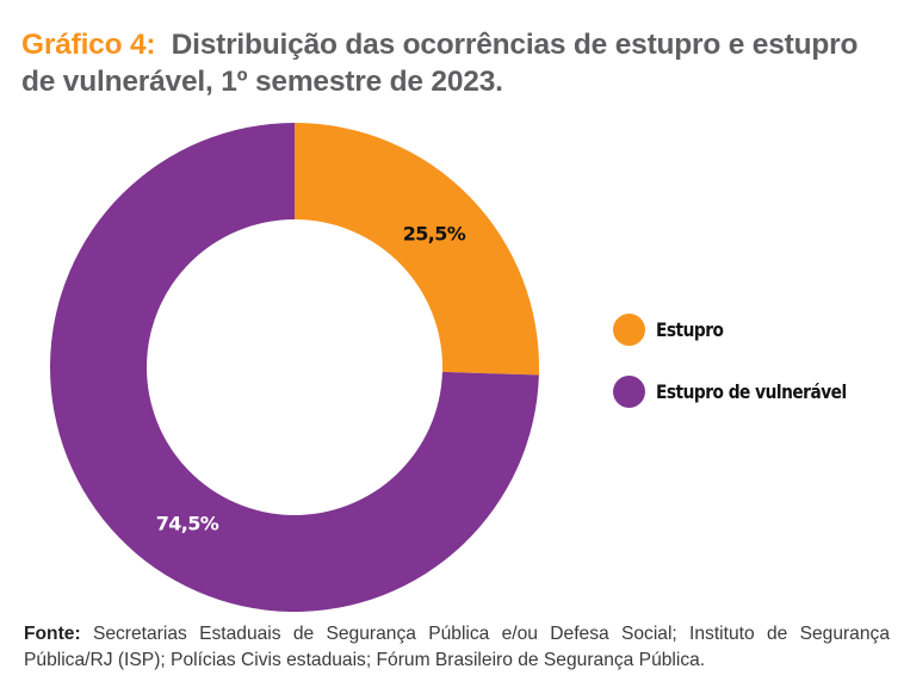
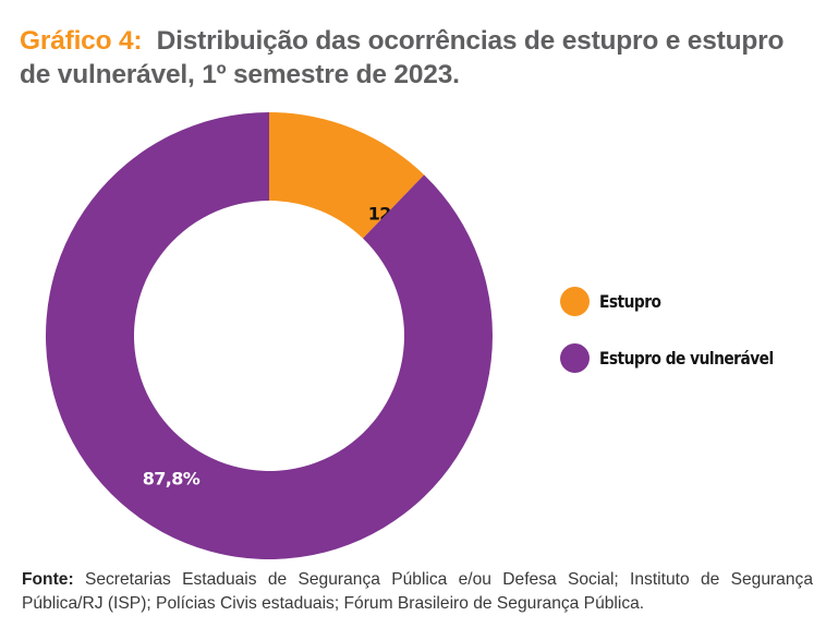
Estupro: 25,5% -> 12,2%
Estupro de vulnerável: 74,5% -> 87,8%
